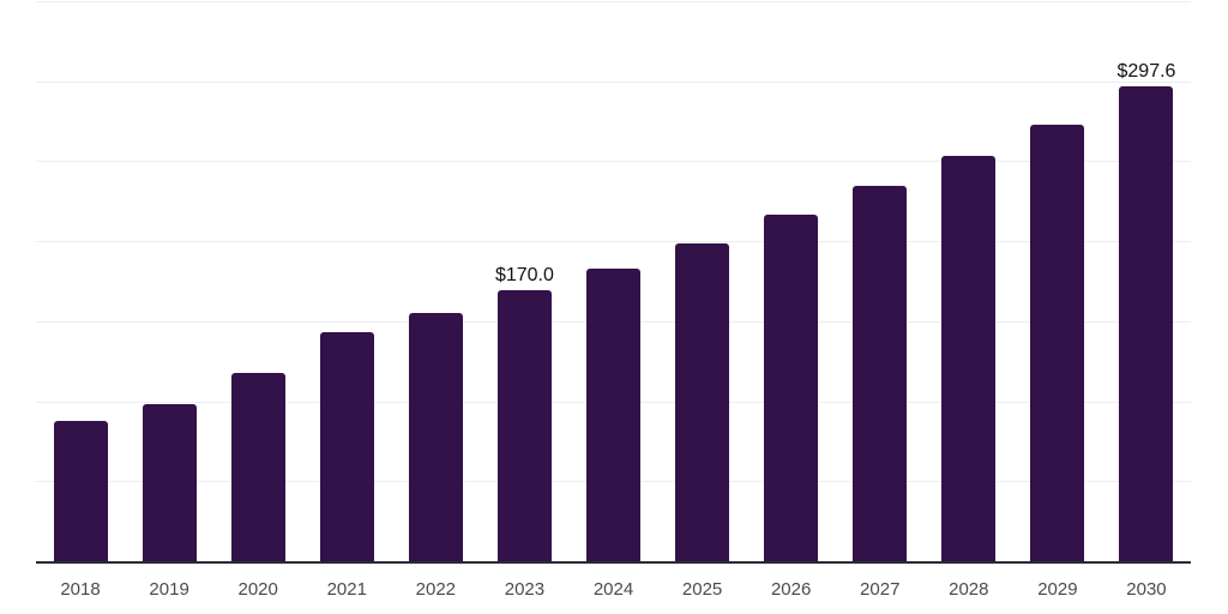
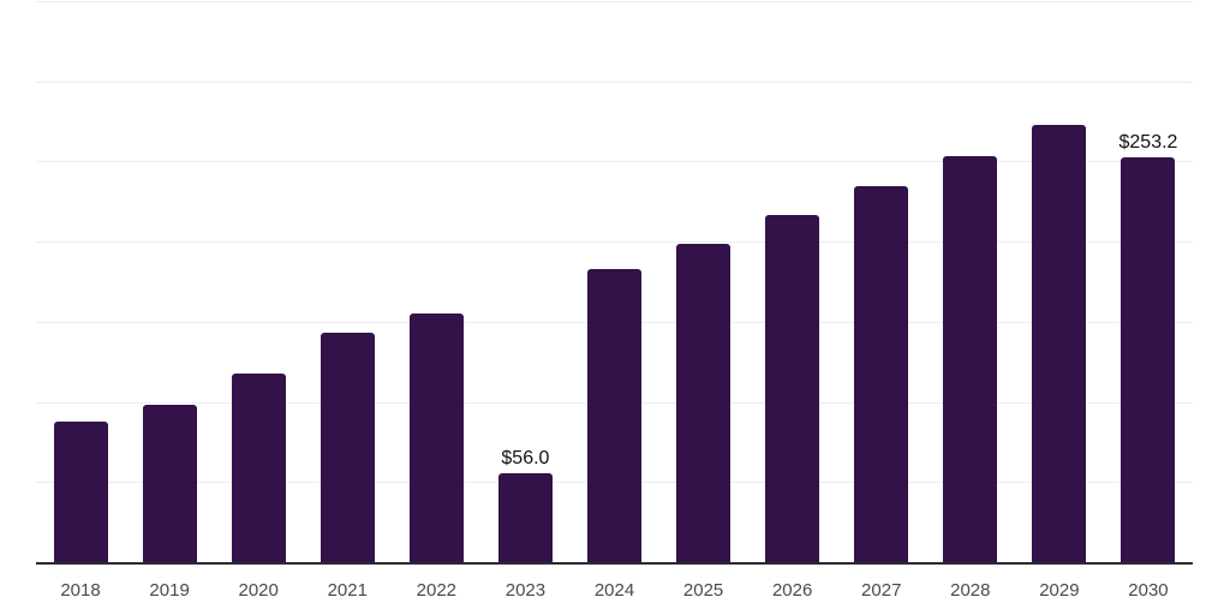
2023: $170.0 -> $56.0
2030: $297.6 -> $253.2
